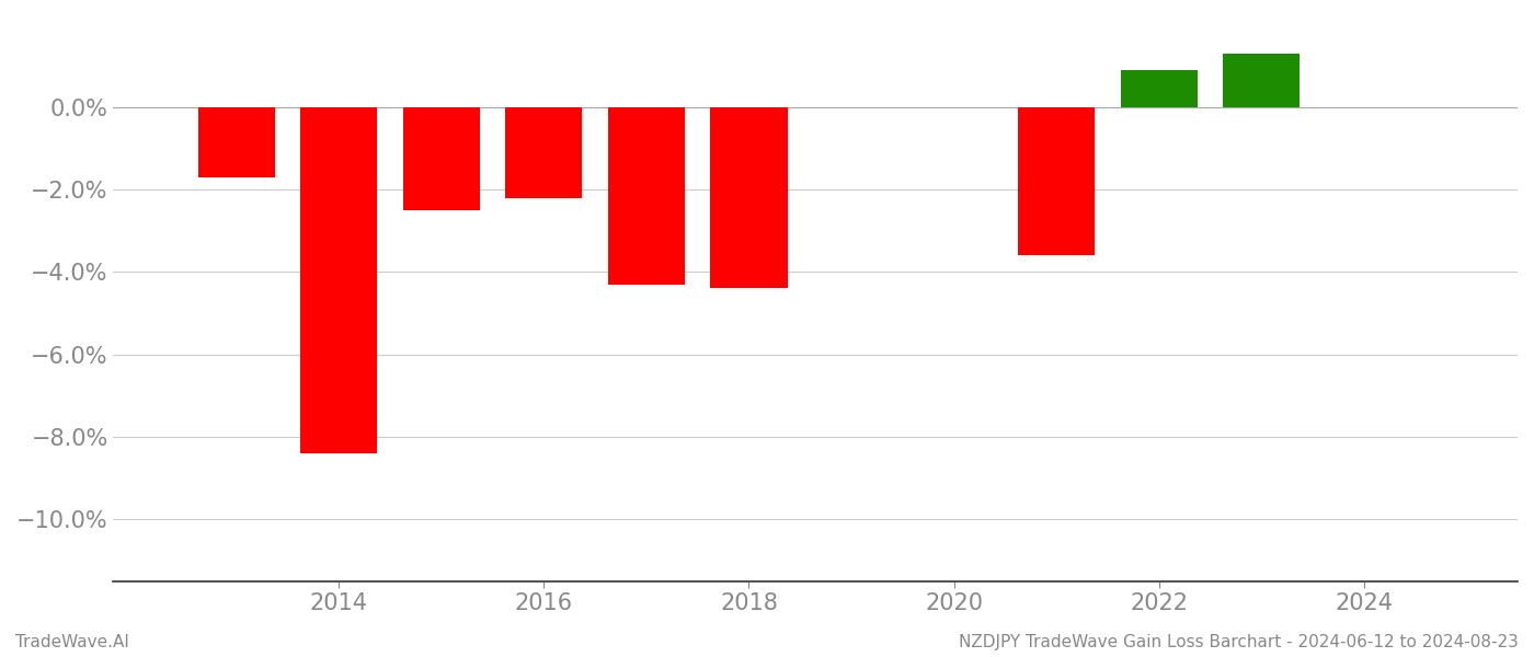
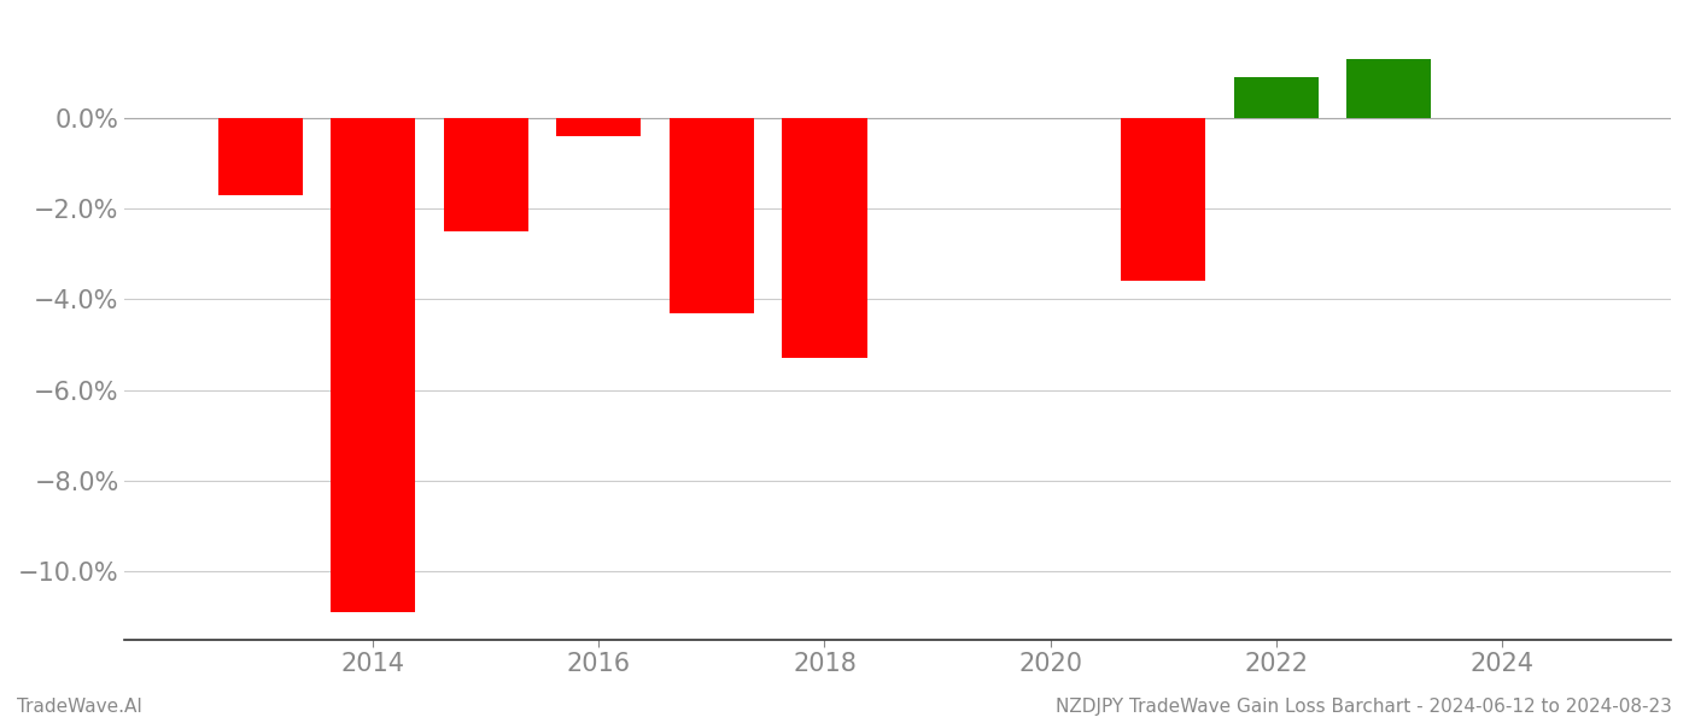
2014: -8.4% -> -10.9%
2016: -2.2% -> -0.4%
2018: -4.4% -> -5.3%
